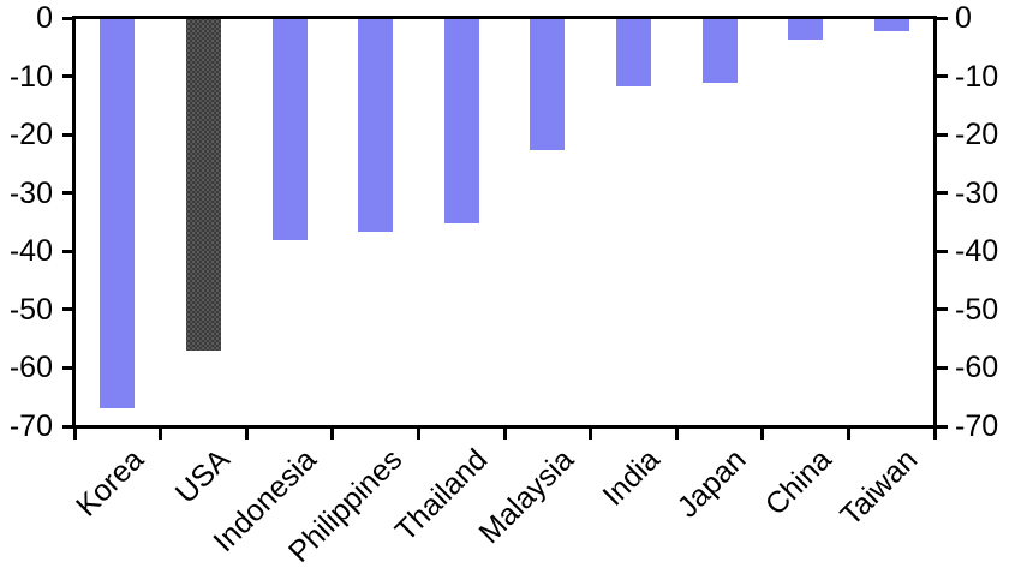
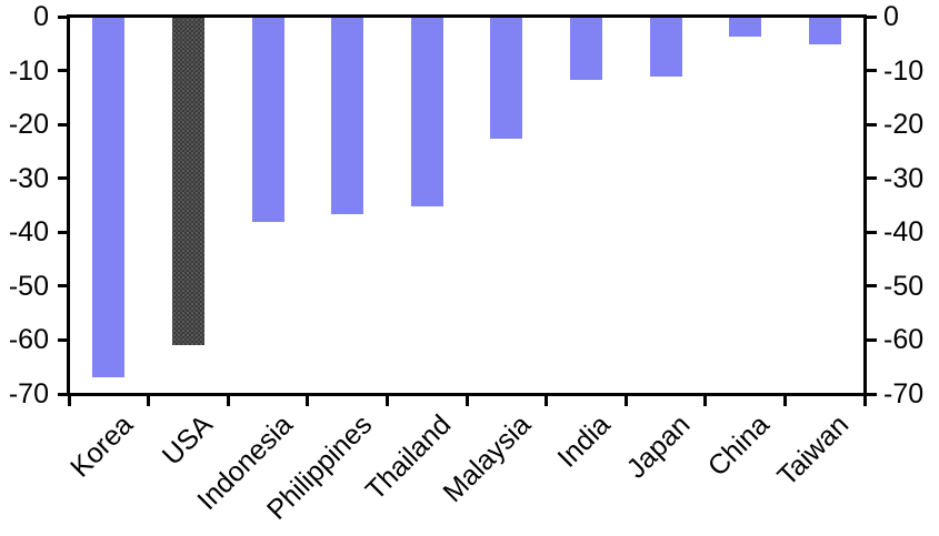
USA: -57 -> -61
Taiwan: -2 -> -5
